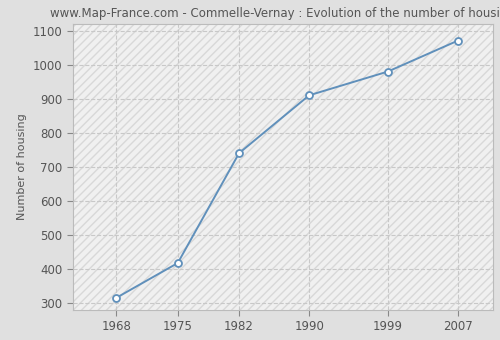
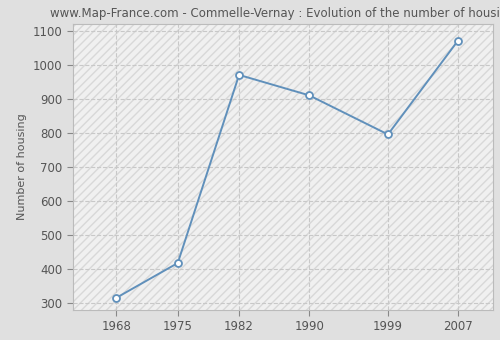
1982: 740 -> 970
1999: 980 -> 795
